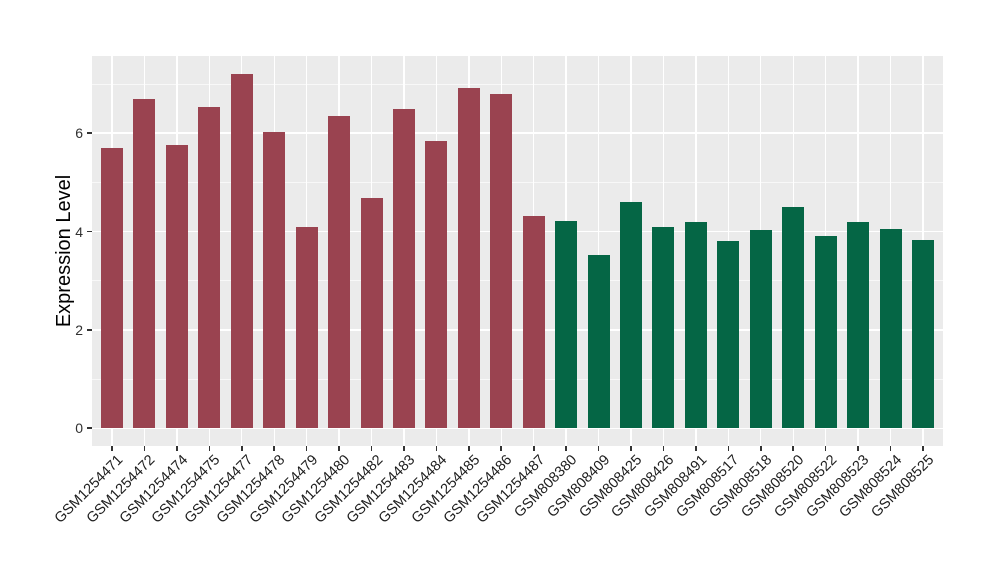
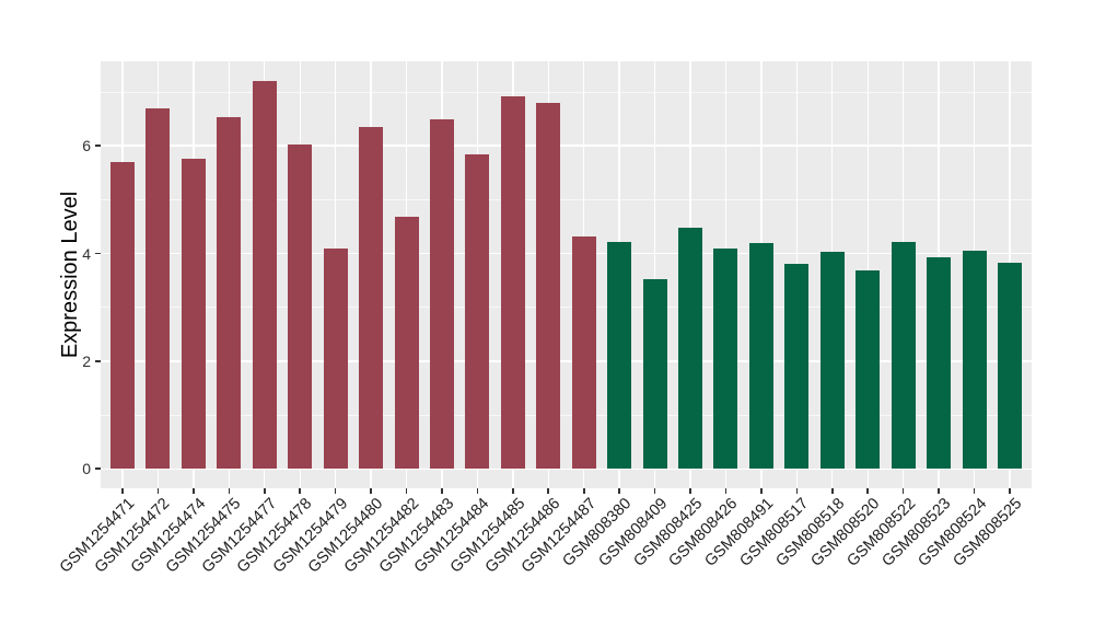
GSM808425: 4.6 -> 4.5
GSM808520: 4.5 -> 3.7
GSM808522: 3.9 -> 4.2
GSM808523: 4.2 -> 3.9
